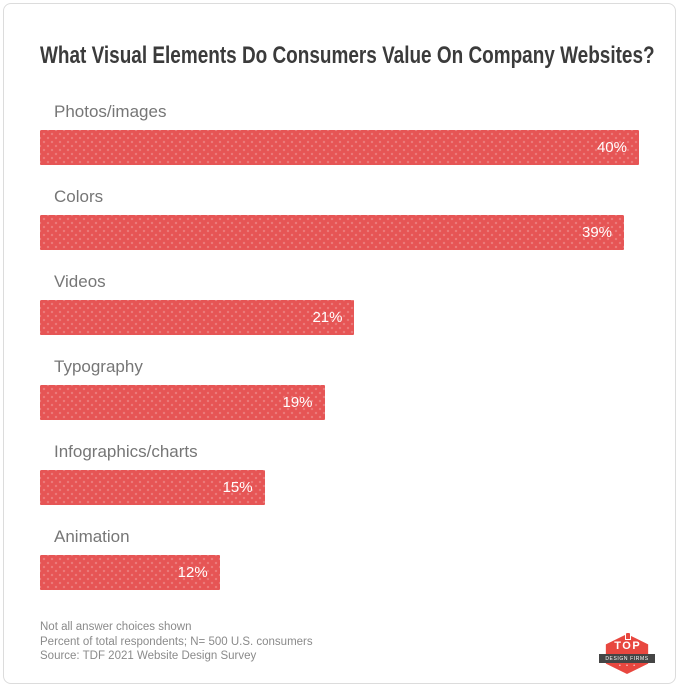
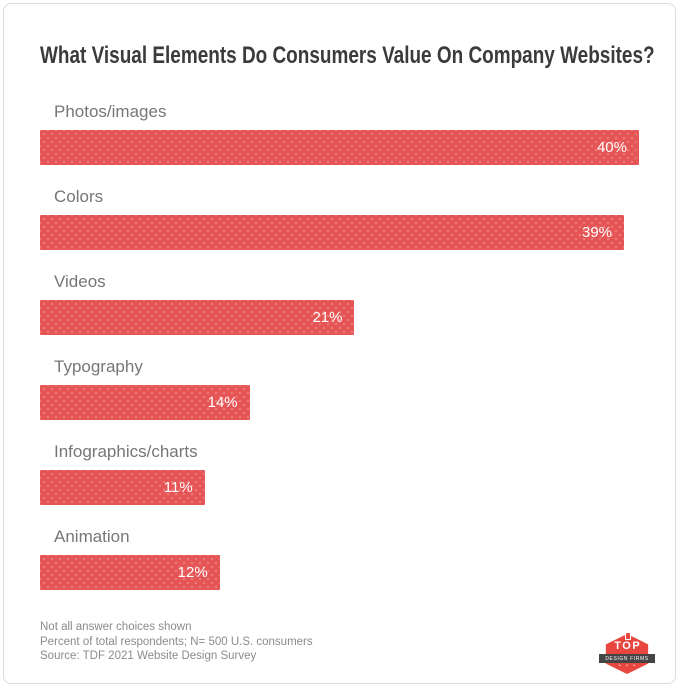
Typography: 19% -> 14%
Infographics/charts: 15% -> 11%
